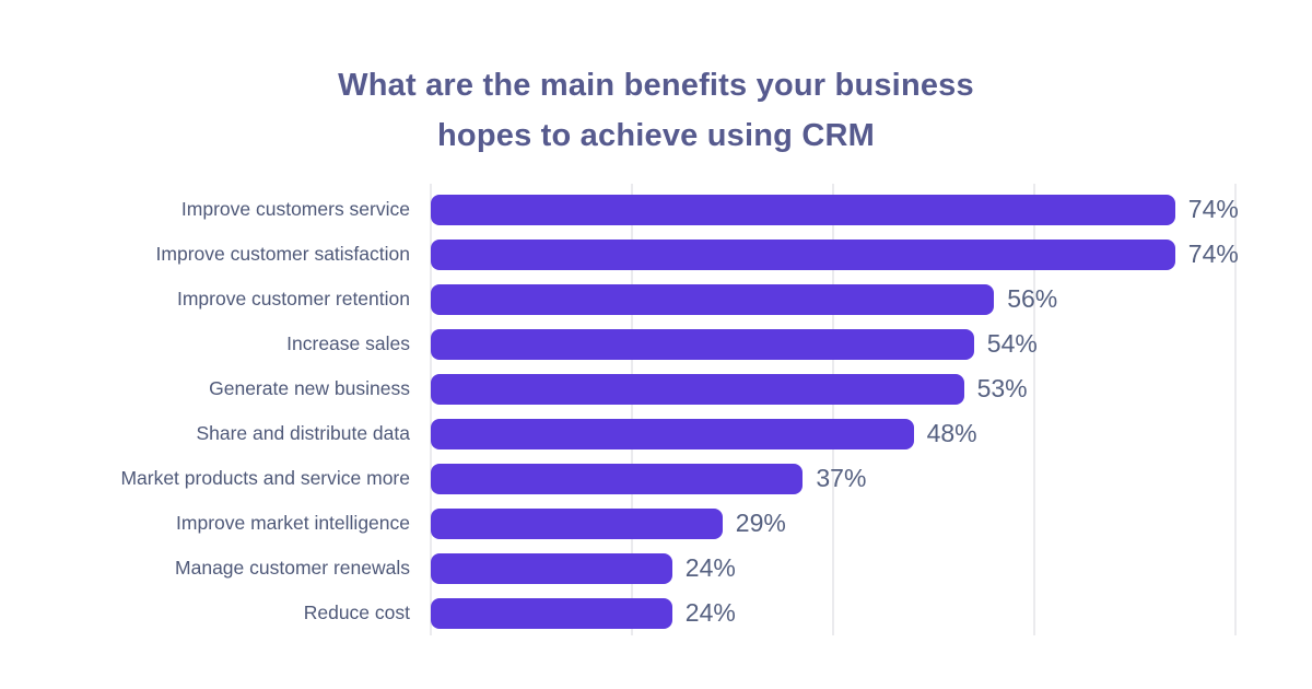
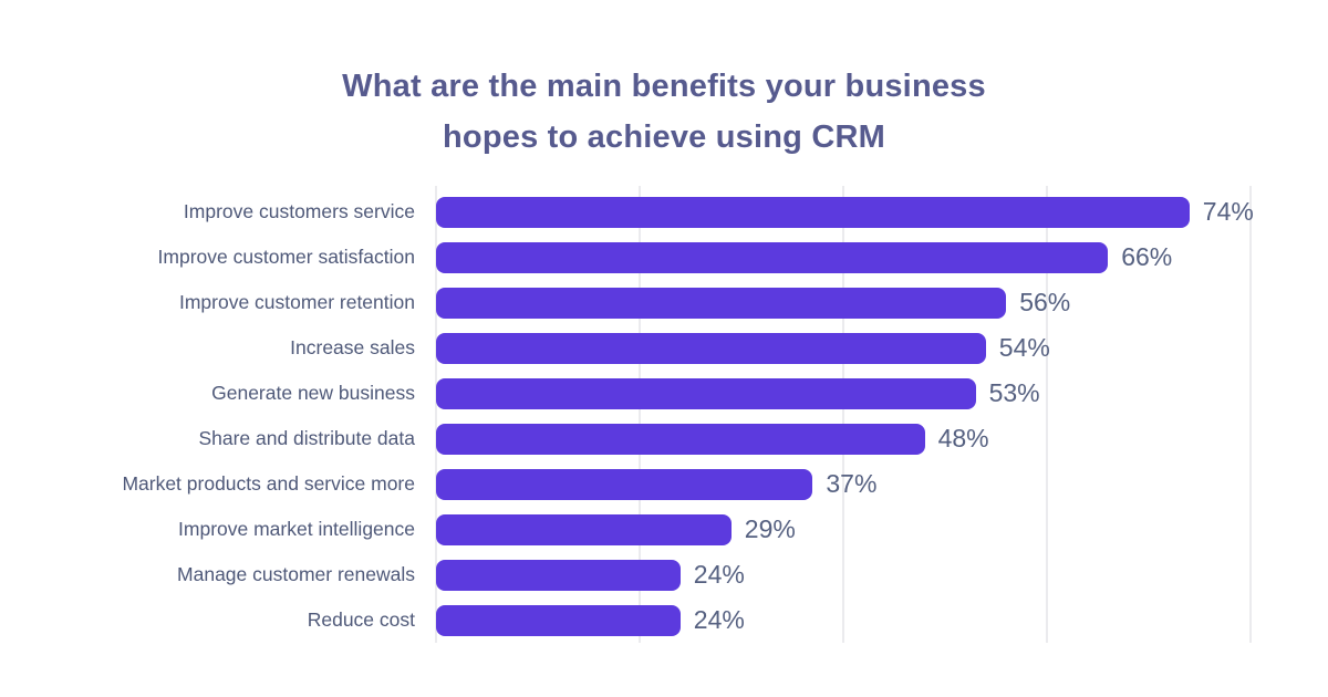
Improve customer satisfaction: 74% -> 66%
